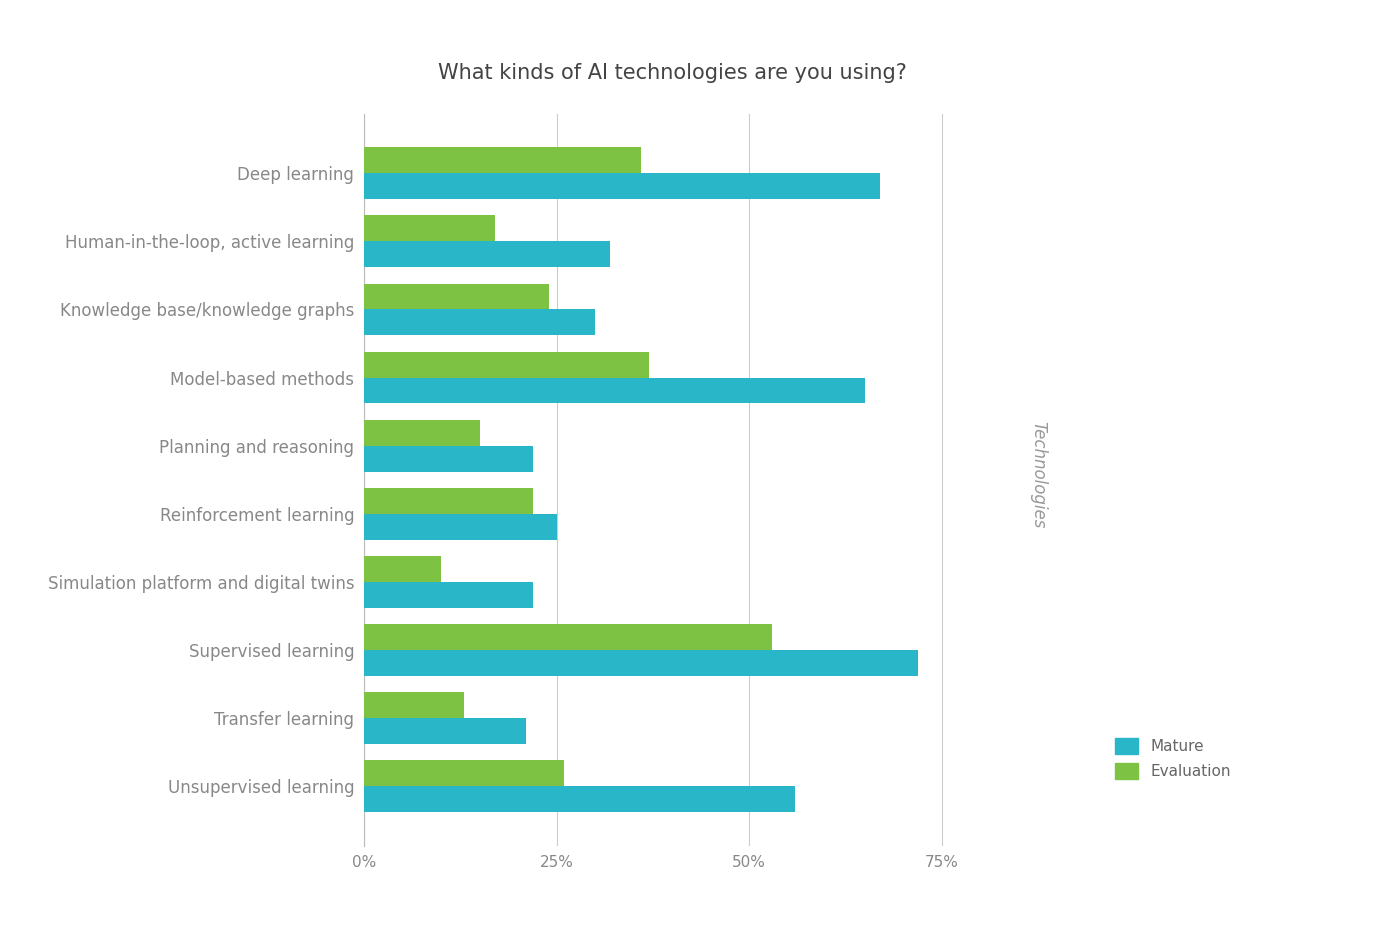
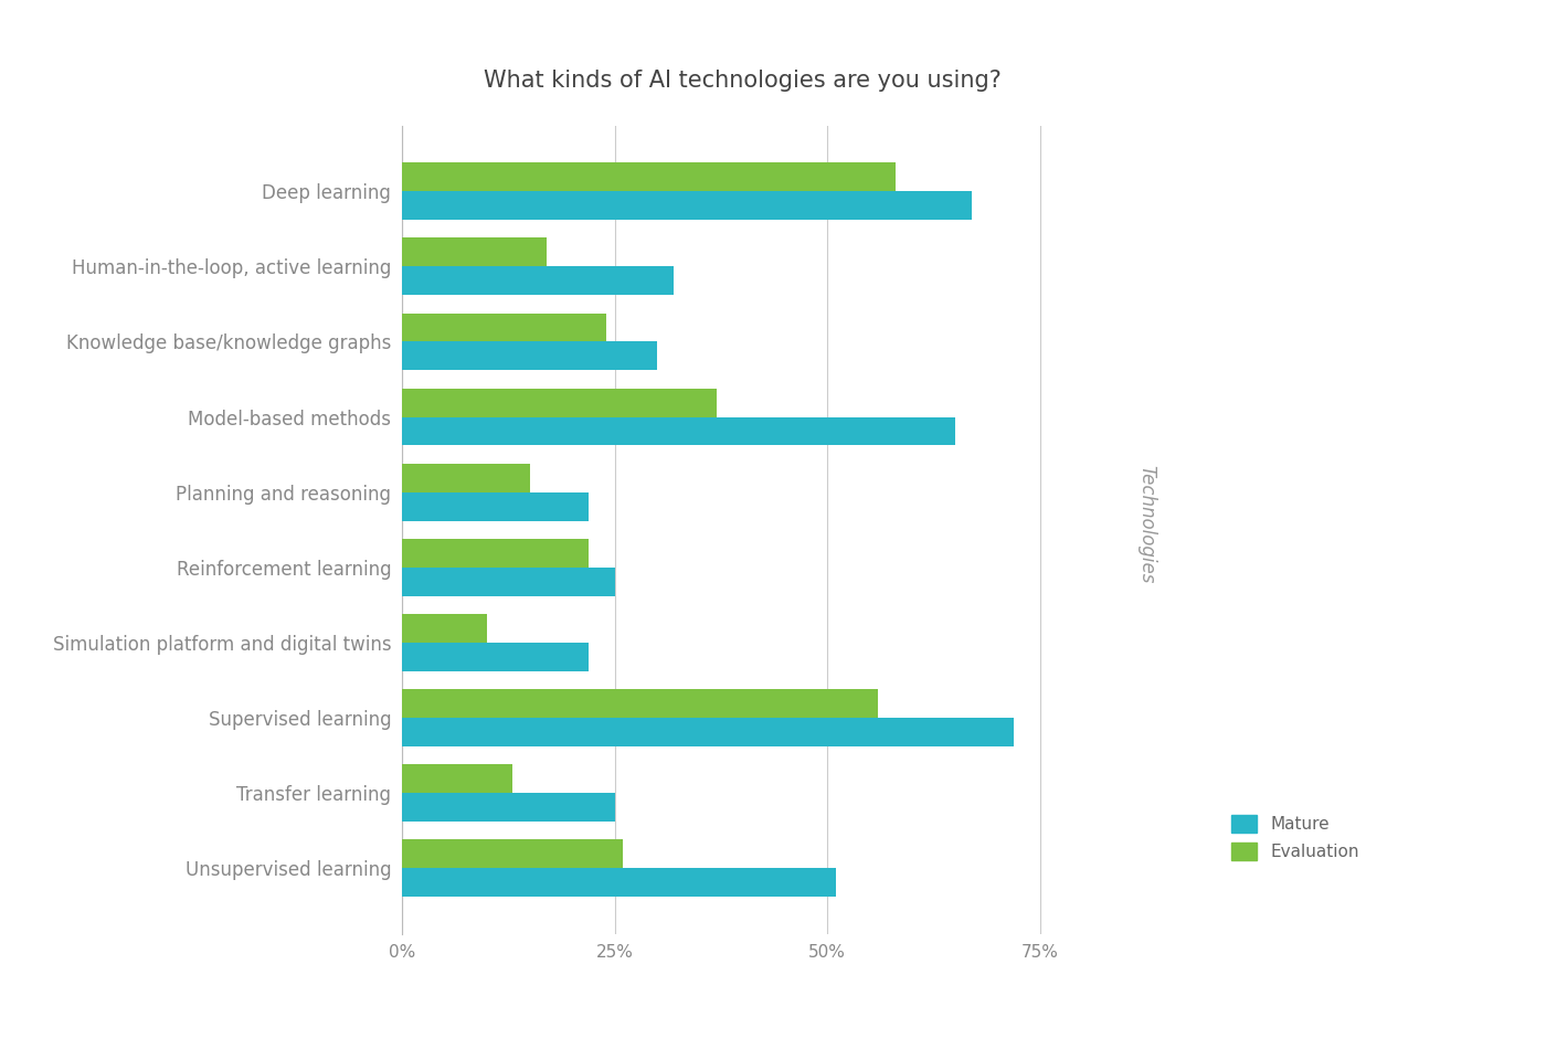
Evaluation/Deep learning: 36% -> 58%
Evaluation/Supervised learning: 53% -> 56%
Mature/Transfer learning: 21% -> 25%
Mature/Unsupervised learning: 56% -> 51%
